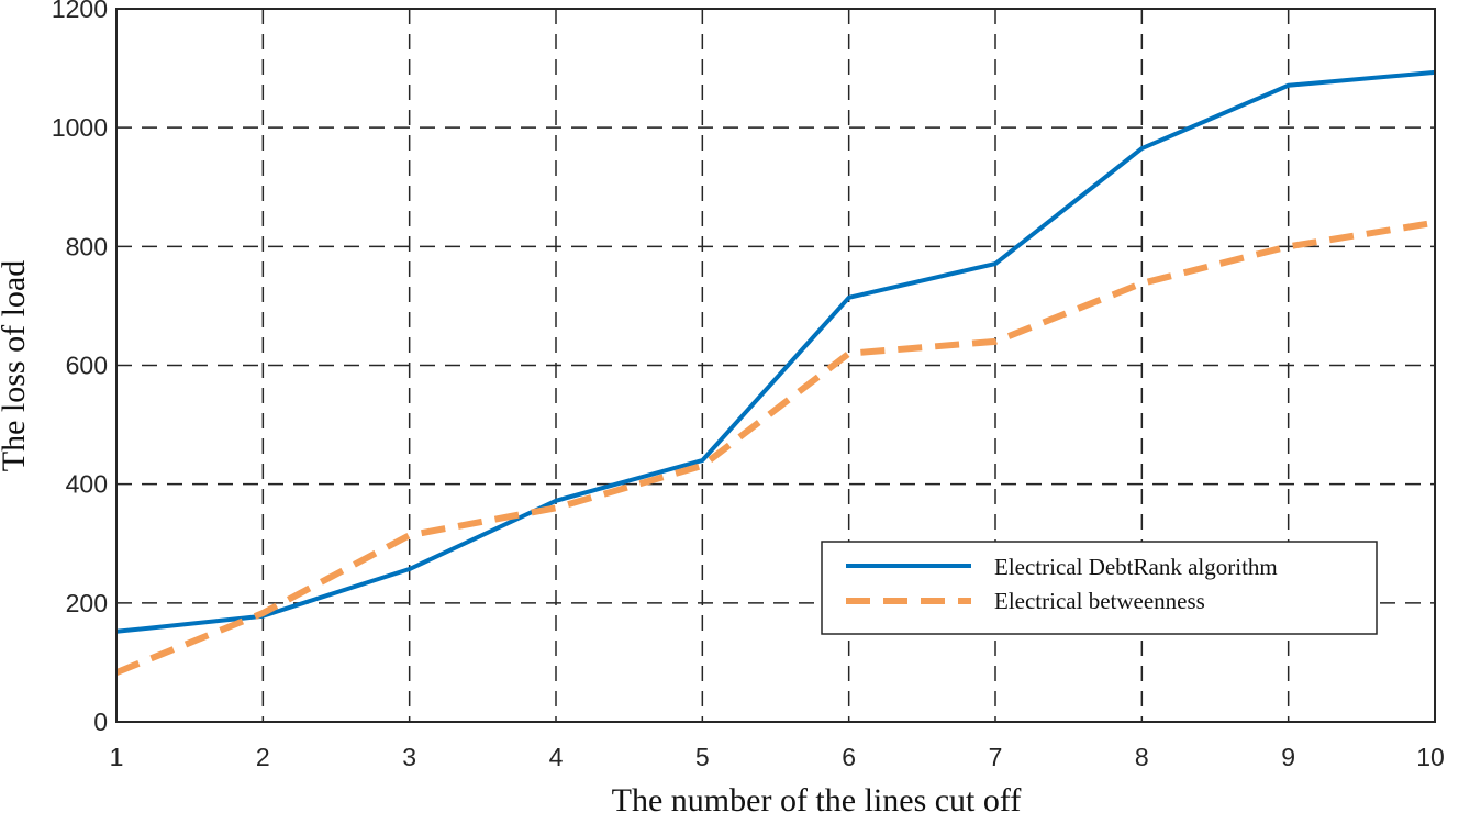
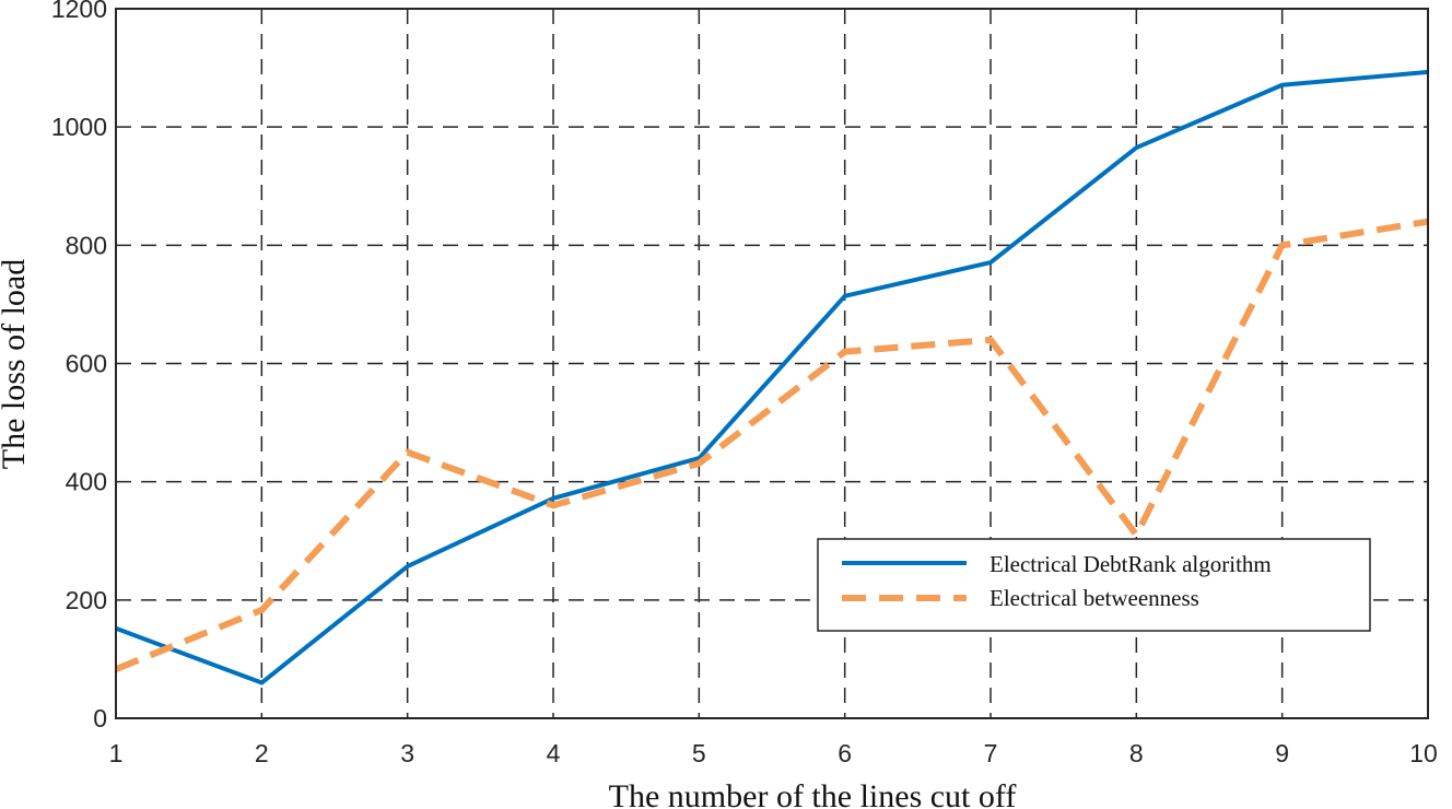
Electrical DebtRank algorithm/2: 180 -> 60
Electrical betweenness/3: 310 -> 450
Electrical betweenness/8: 740 -> 310
